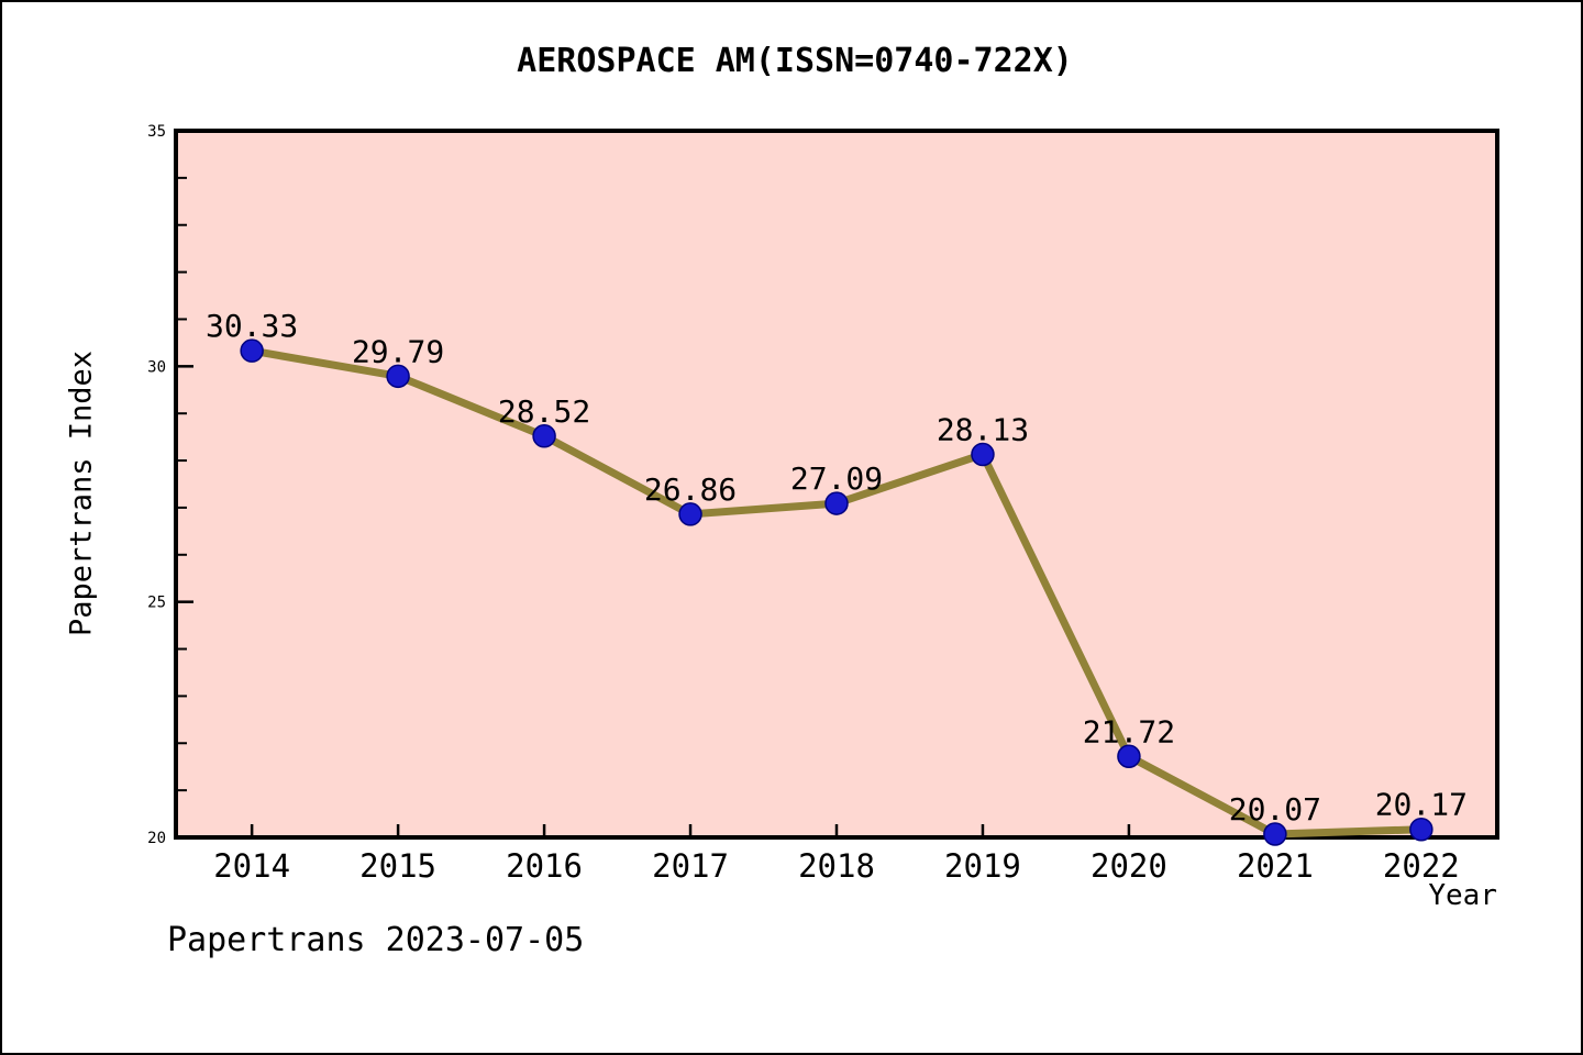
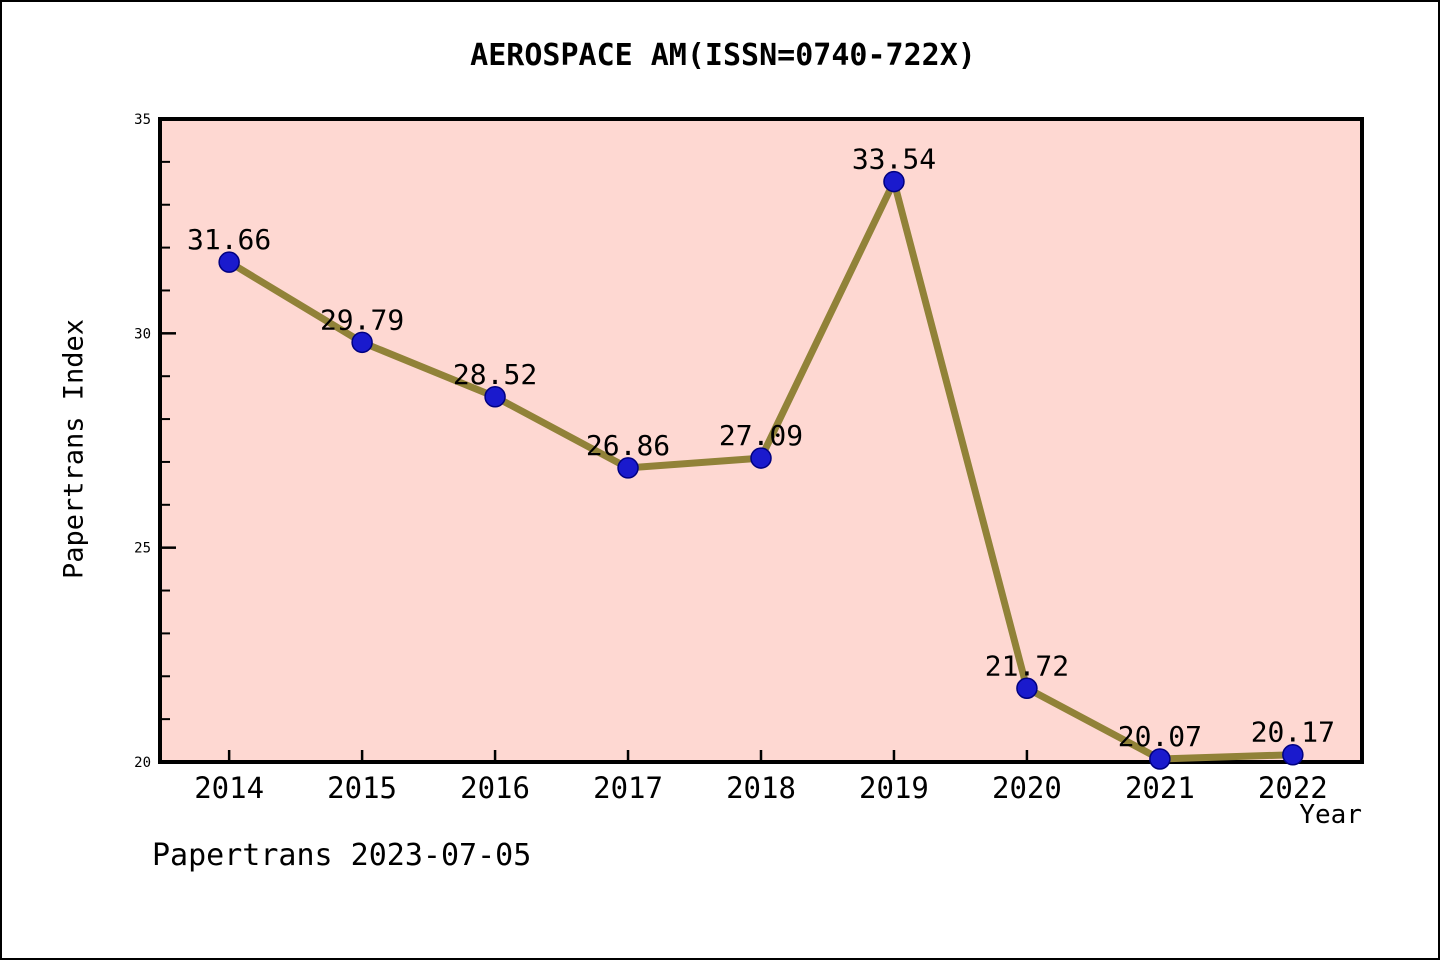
2014: 30.33 -> 31.66
2019: 28.13 -> 33.54
